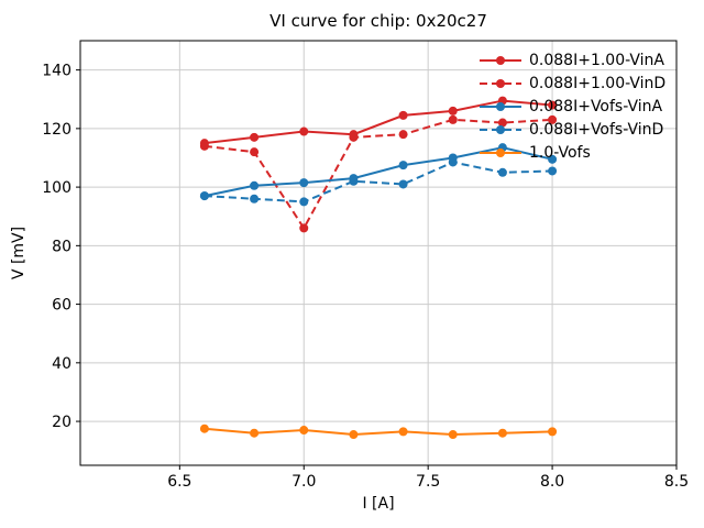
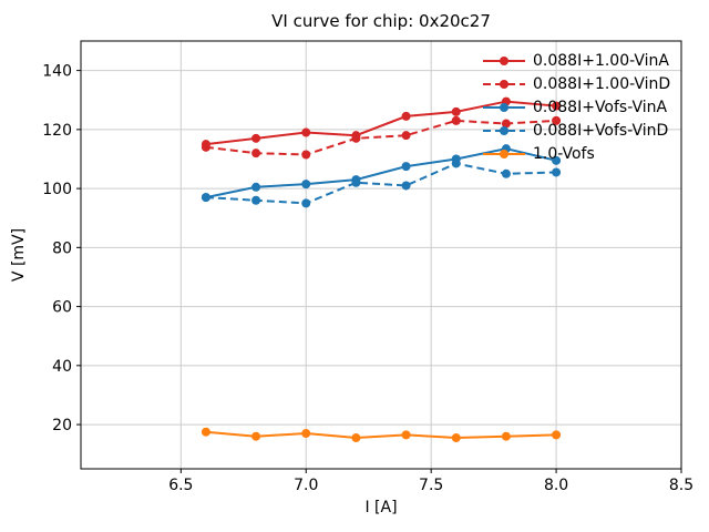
0.088I+1.00-VinD/7.0: 86 -> 112
